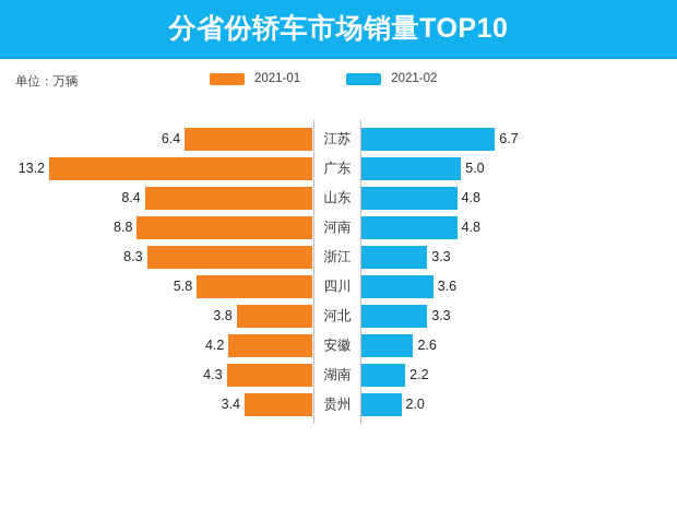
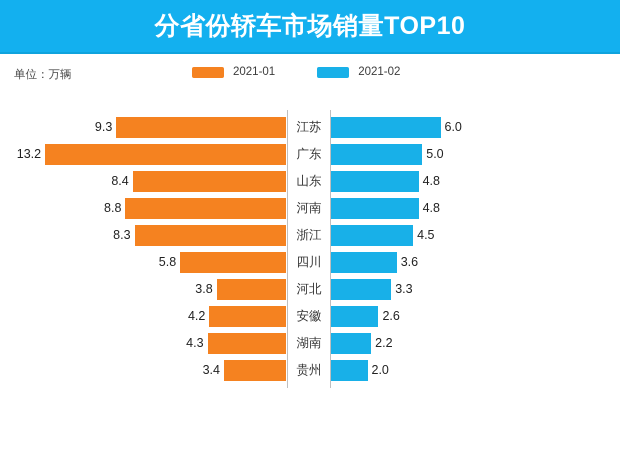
2021-01/江苏: 6.4 -> 9.3
2021-02/江苏: 6.7 -> 6.0
2021-02/浙江: 3.3 -> 4.5
